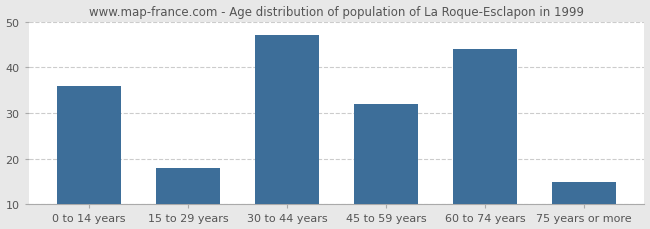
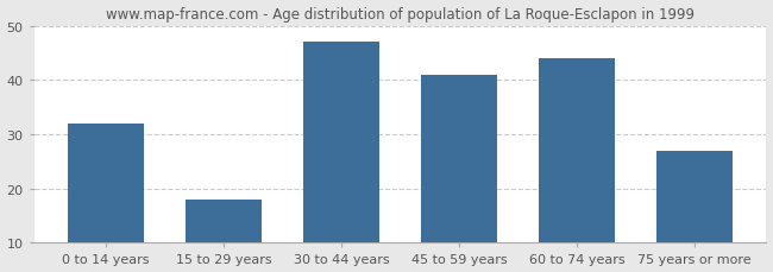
0 to 14 years: 36 -> 32
45 to 59 years: 32 -> 41
75 years or more: 15 -> 27
